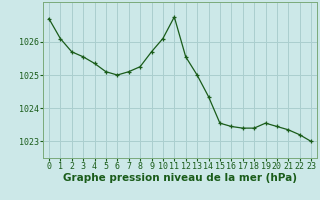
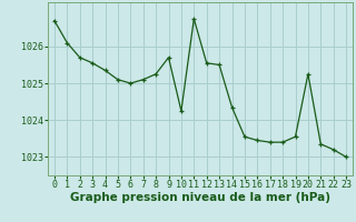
10: 1026.10 -> 1024.25
13: 1025.00 -> 1025.50
20: 1023.45 -> 1025.25
